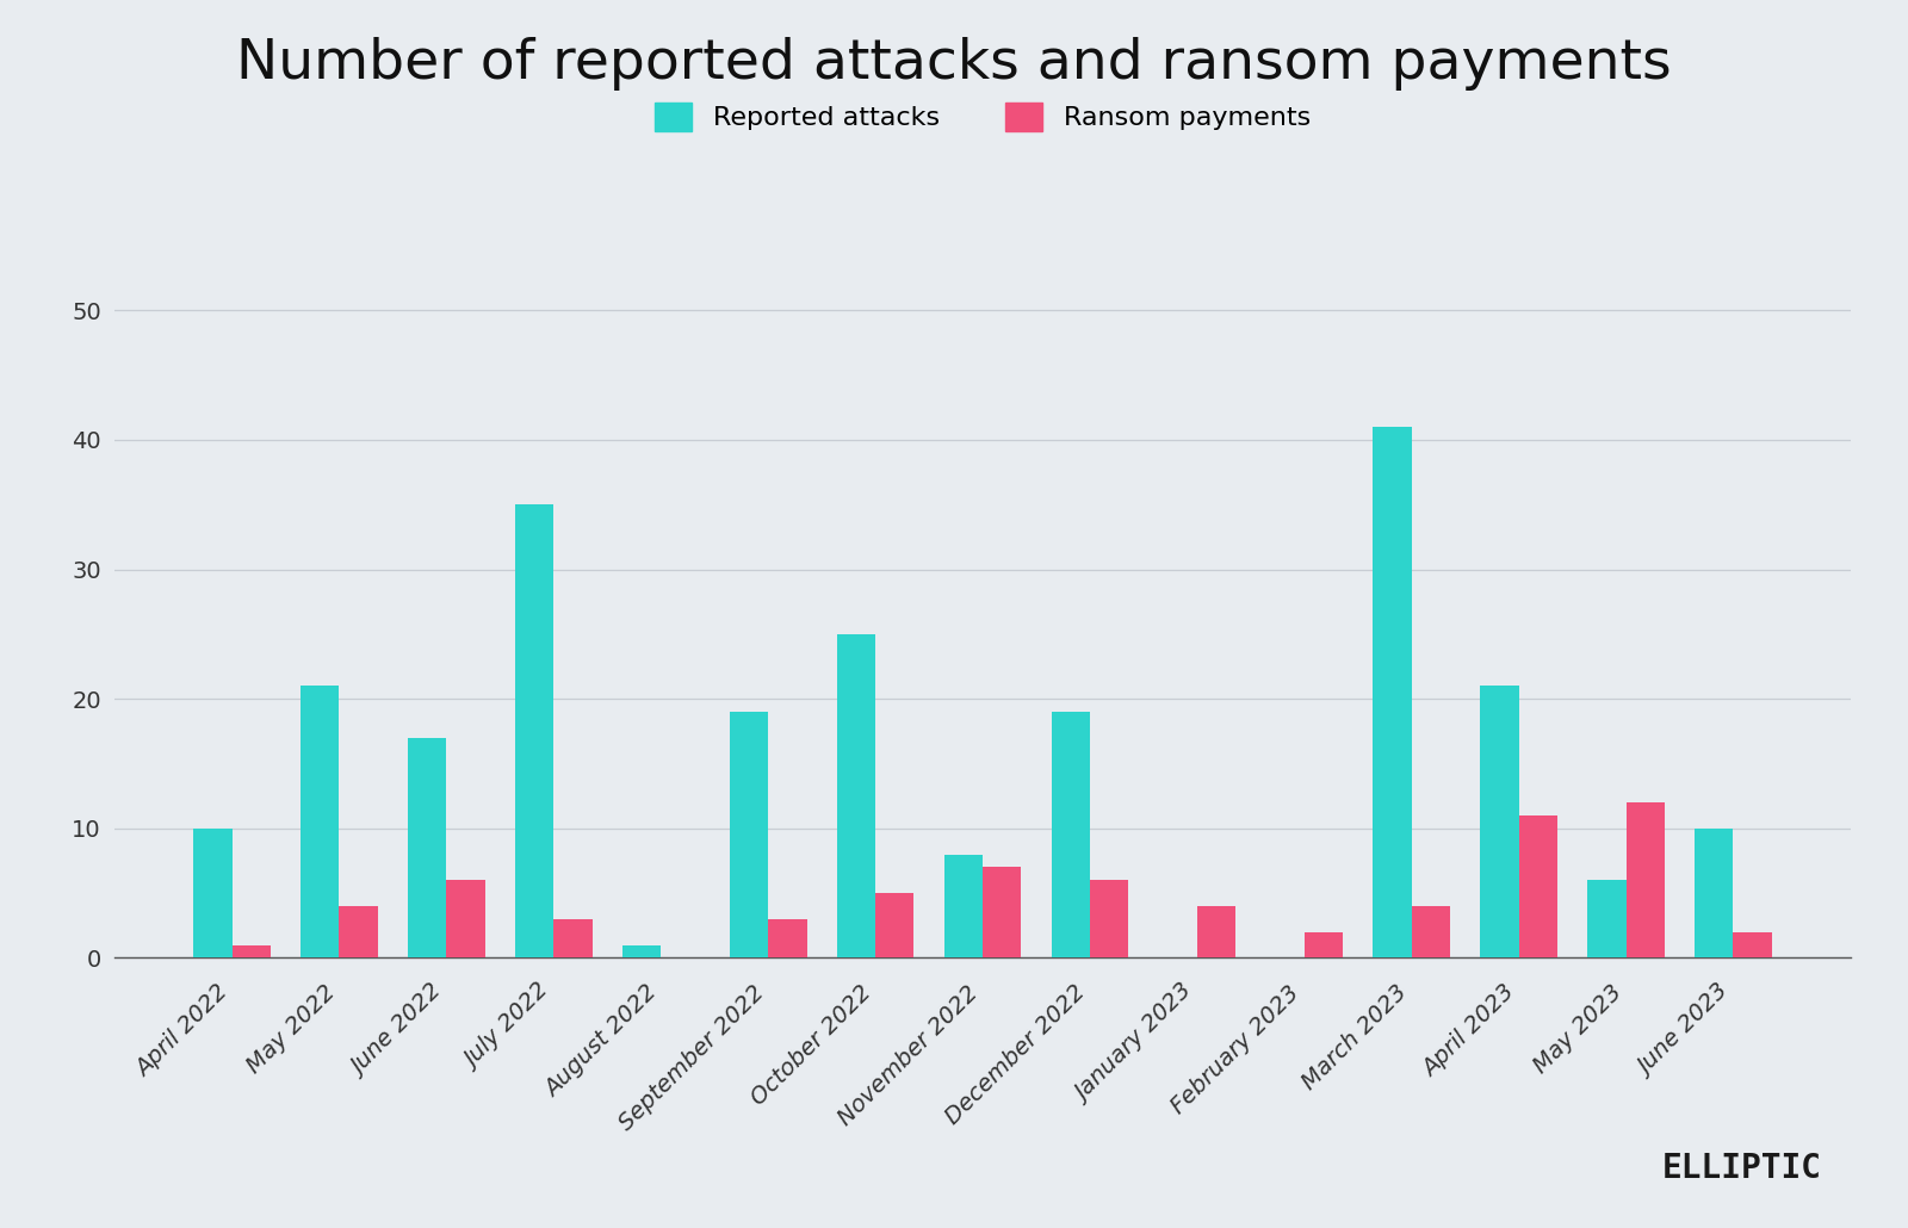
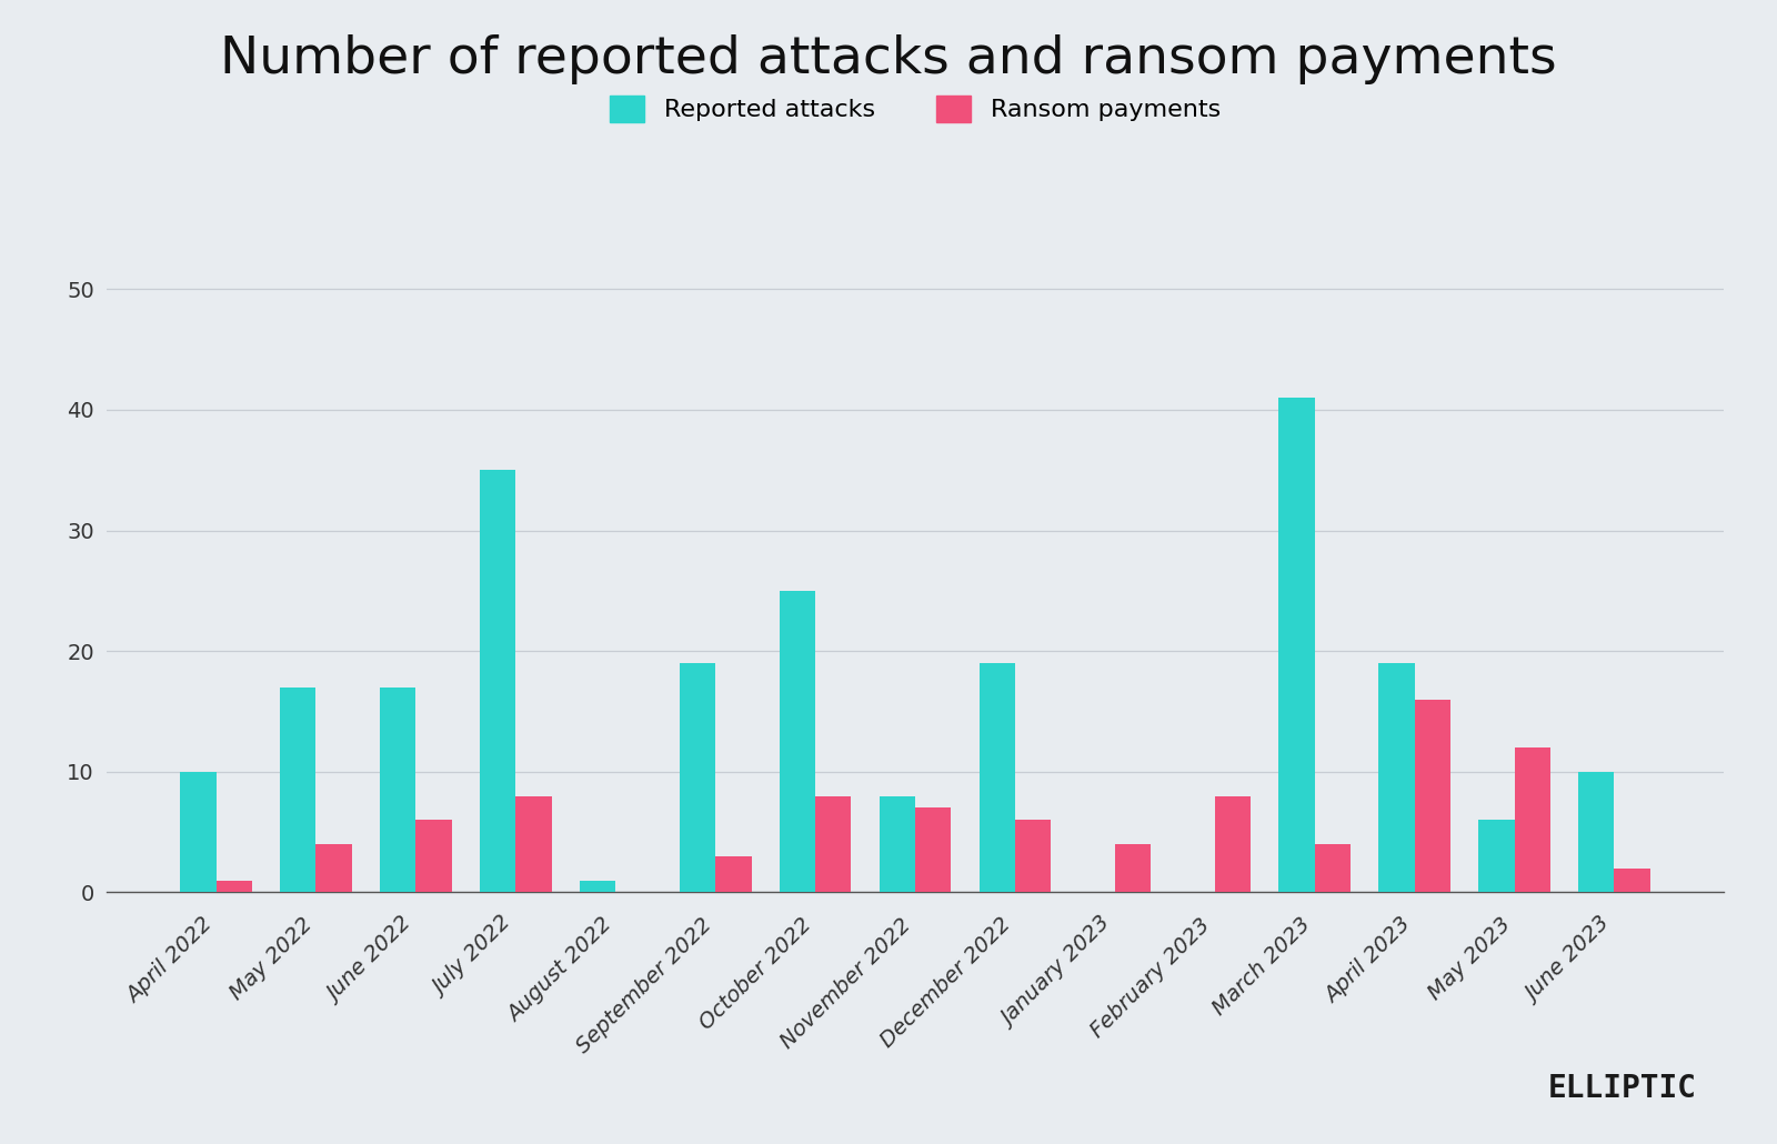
Reported attacks/May 2022: 21 -> 17
Ransom payments/July 2022: 3 -> 8
Ransom payments/October 2022: 5 -> 8
Ransom payments/February 2023: 2 -> 8
Reported attacks/April 2023: 21 -> 19
Ransom payments/April 2023: 11 -> 16
